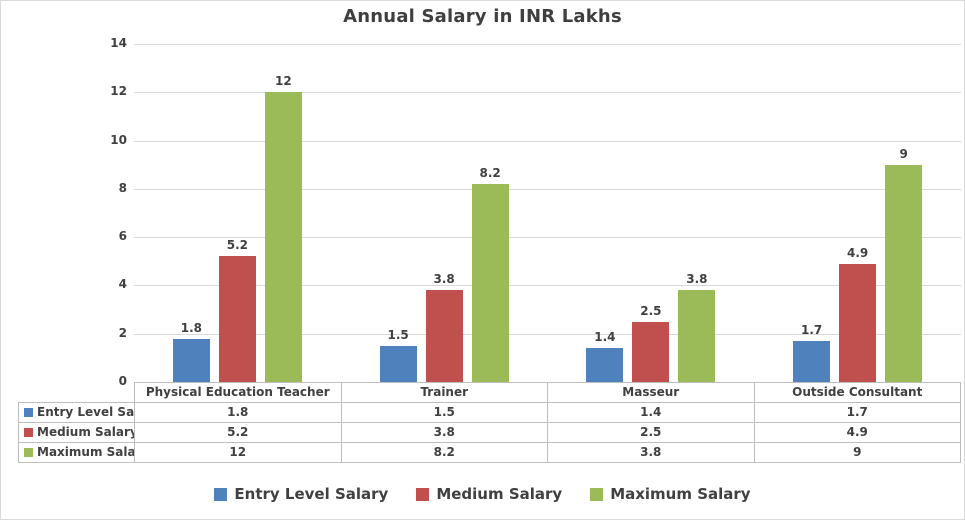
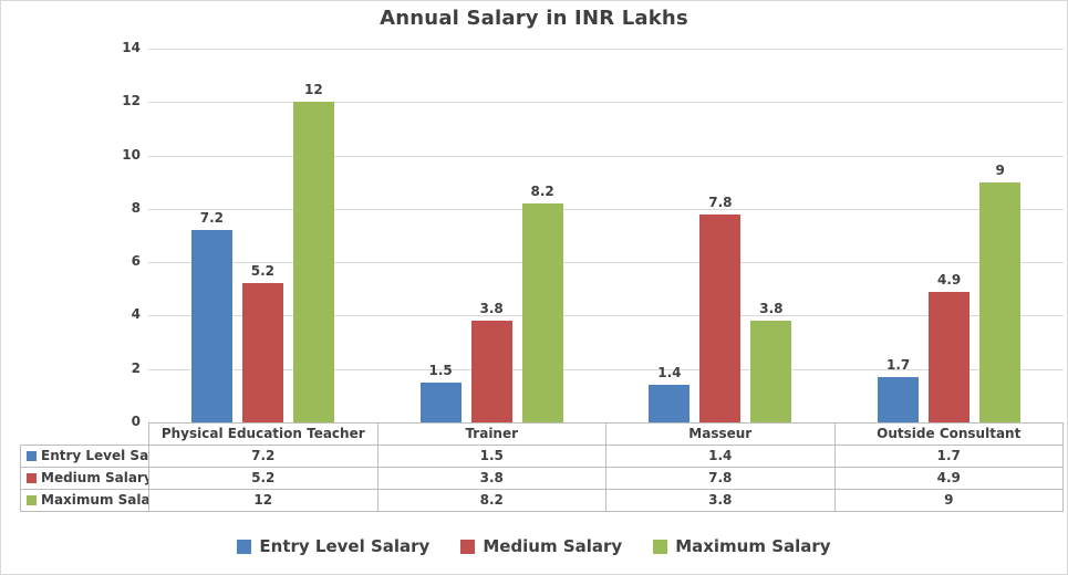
Entry Level Salary/Physical Education Teacher: 1.8 -> 7.2
Medium Salary/Masseur: 2.5 -> 7.8
